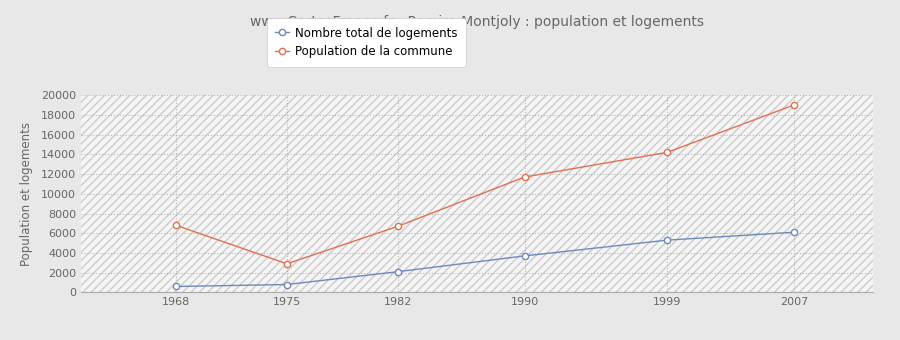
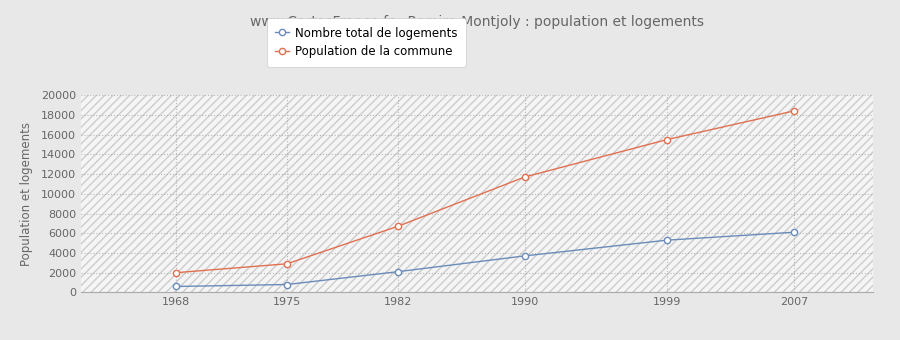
Population de la commune/1968: 6800 -> 2000
Population de la commune/1999: 14200 -> 15500
Population de la commune/2007: 19000 -> 18400
